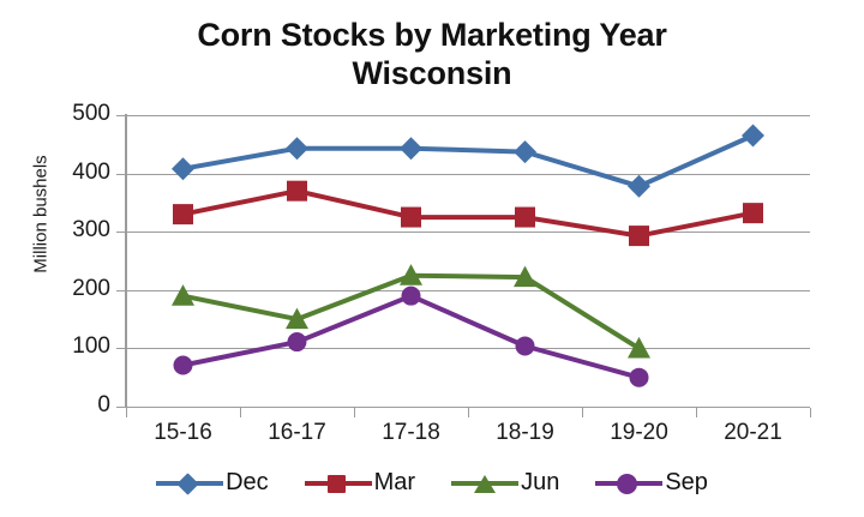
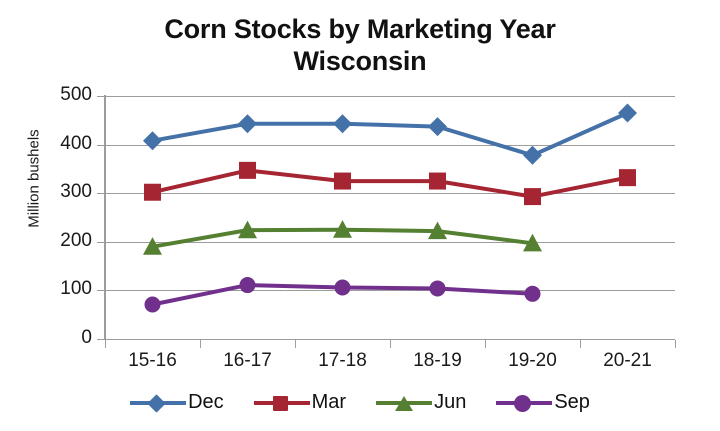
Mar/15-16: 330 -> 300
Mar/16-17: 370 -> 350
Jun/16-17: 150 -> 220
Sep/17-18: 190 -> 110
Jun/19-20: 100 -> 200
Sep/19-20: 50 -> 90
